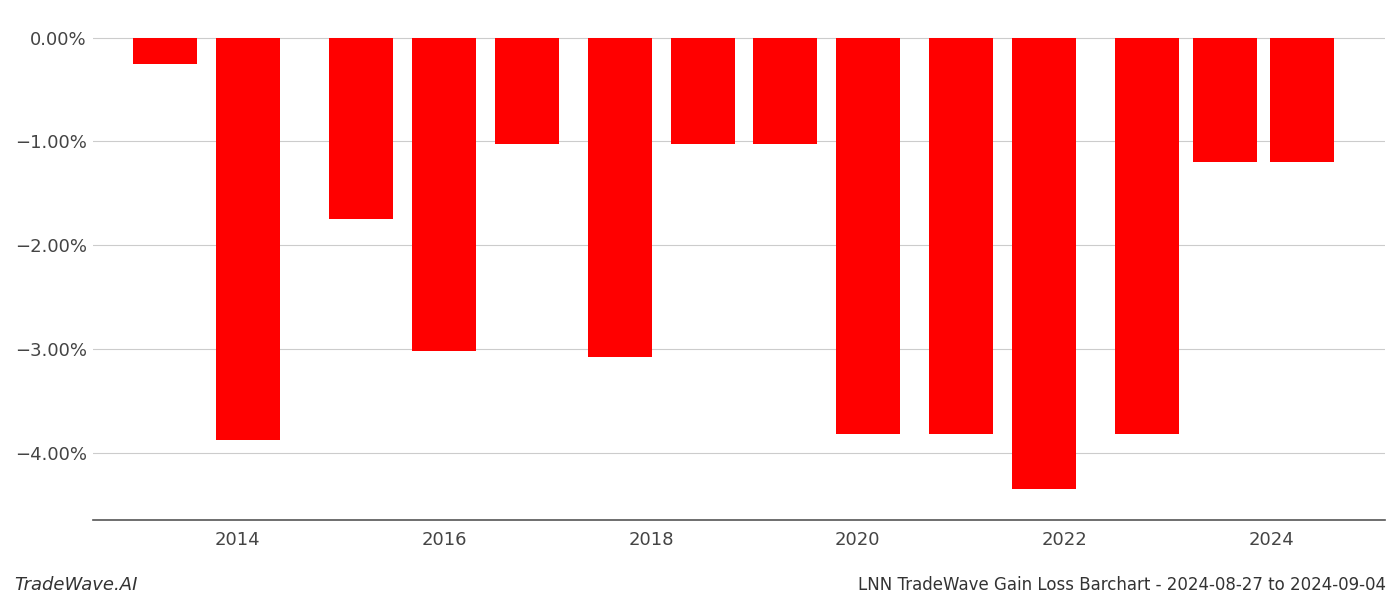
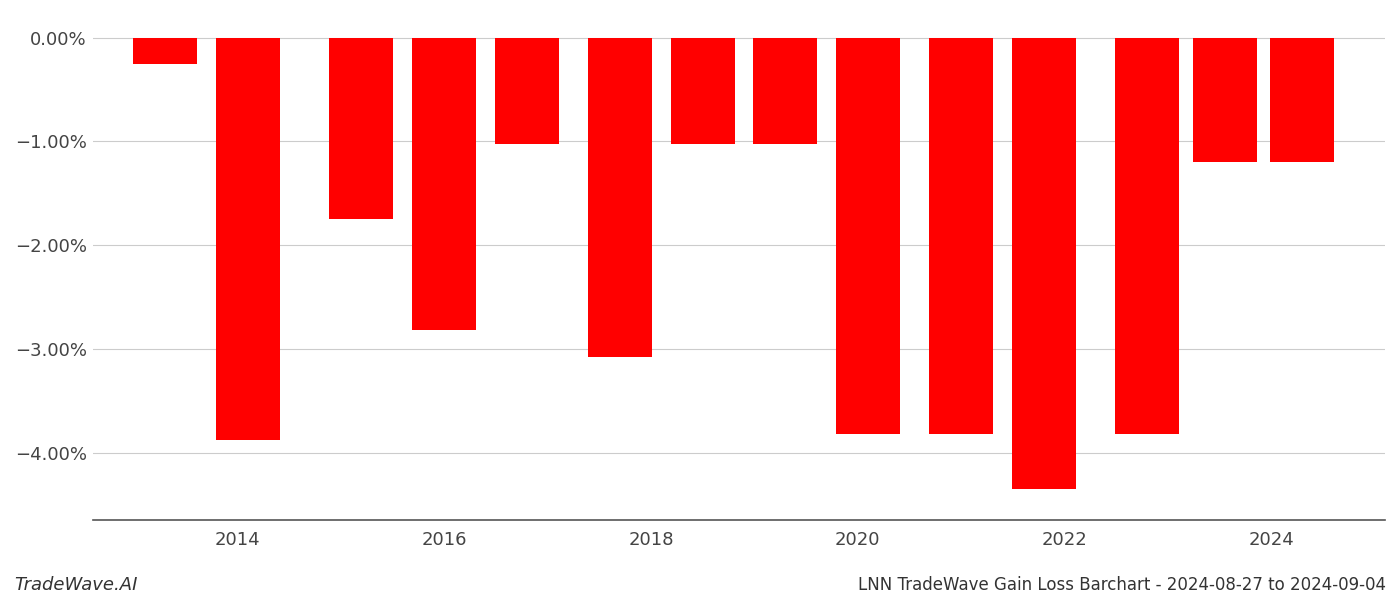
2016: -3.02% -> -2.82%
